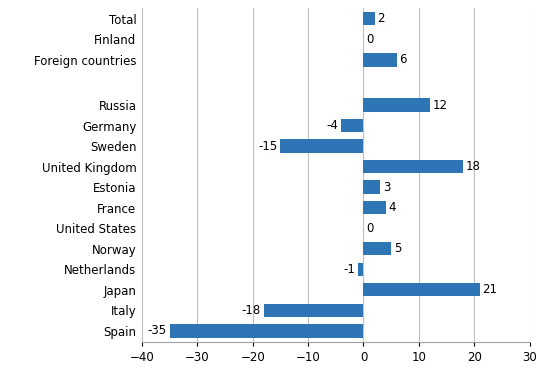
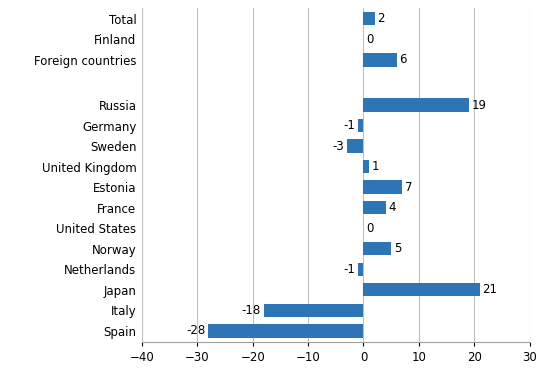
Russia: 12 -> 19
Germany: -4 -> -1
Sweden: -15 -> -3
United Kingdom: 18 -> 1
Estonia: 3 -> 7
Spain: -35 -> -28
